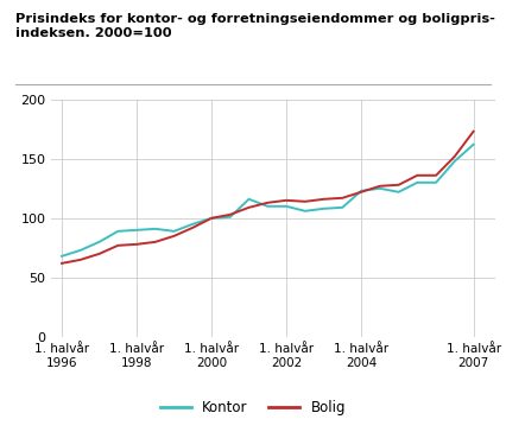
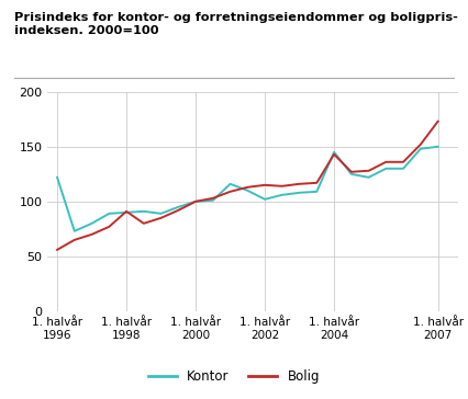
Kontor/1. halvår 1996: 68 -> 122
Bolig/1. halvår 1996: 62 -> 56
Bolig/1. halvår 1998: 78 -> 91
Kontor/1. halvår 2002: 110 -> 102
Kontor/1. halvår 2004: 123 -> 145
Bolig/1. halvår 2004: 122 -> 143
Kontor/1. halvår 2007: 162 -> 150
